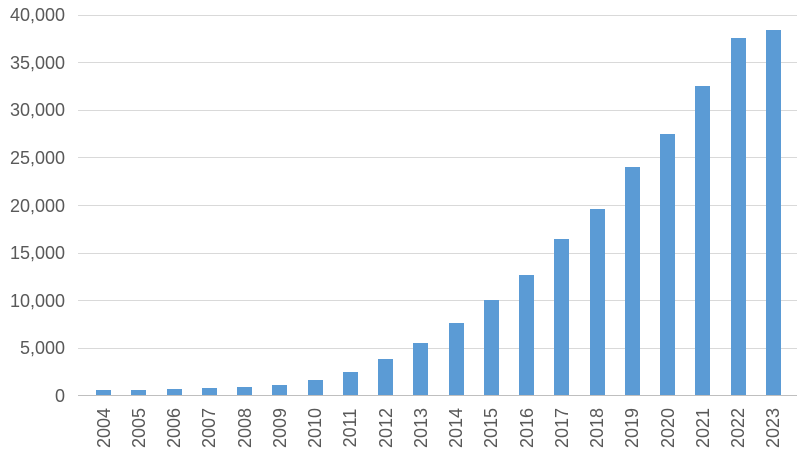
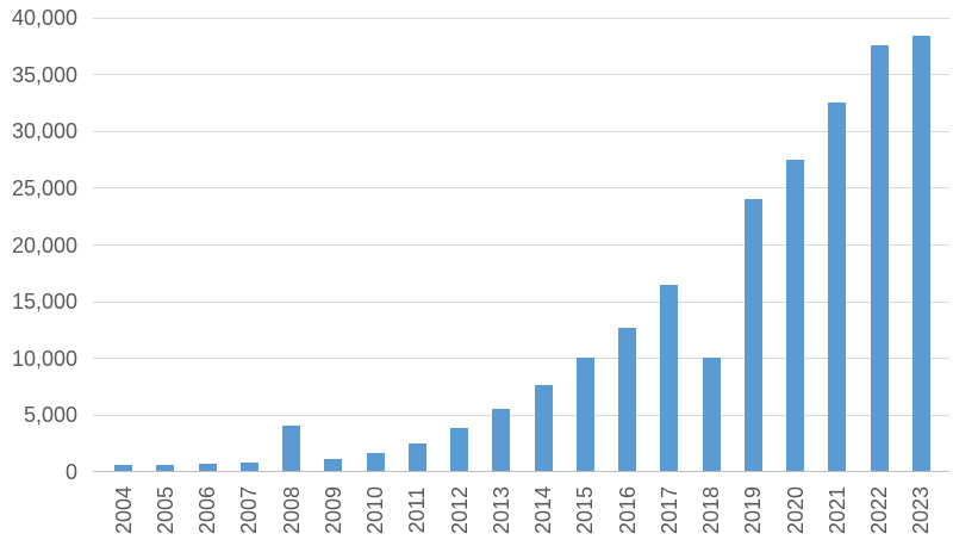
2008: 1000 -> 4000
2018: 20000 -> 10000
